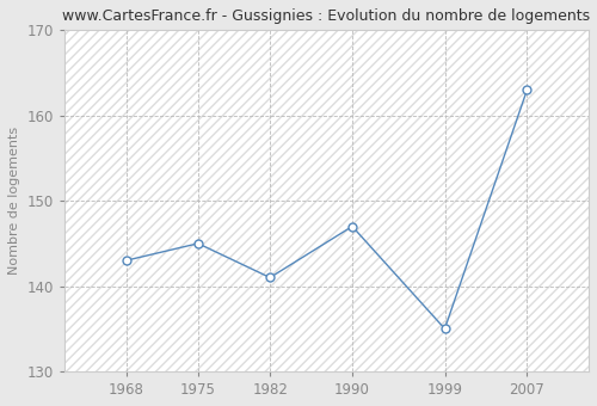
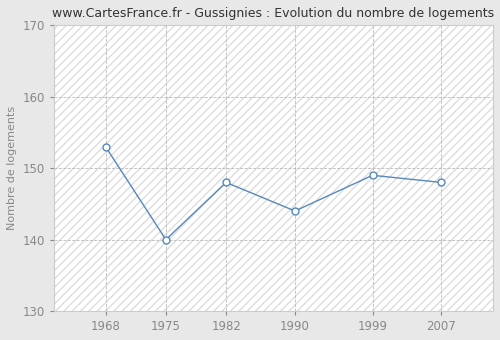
1968: 143 -> 153
1975: 145 -> 140
1982: 141 -> 148
1990: 147 -> 144
1999: 135 -> 149
2007: 163 -> 148
